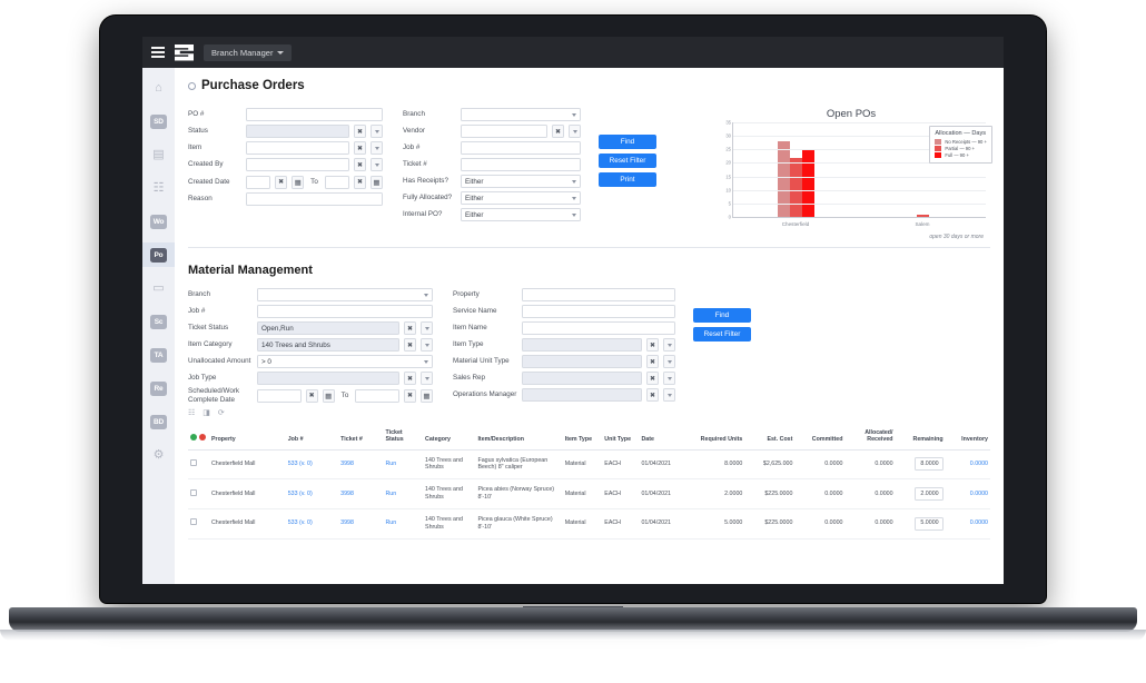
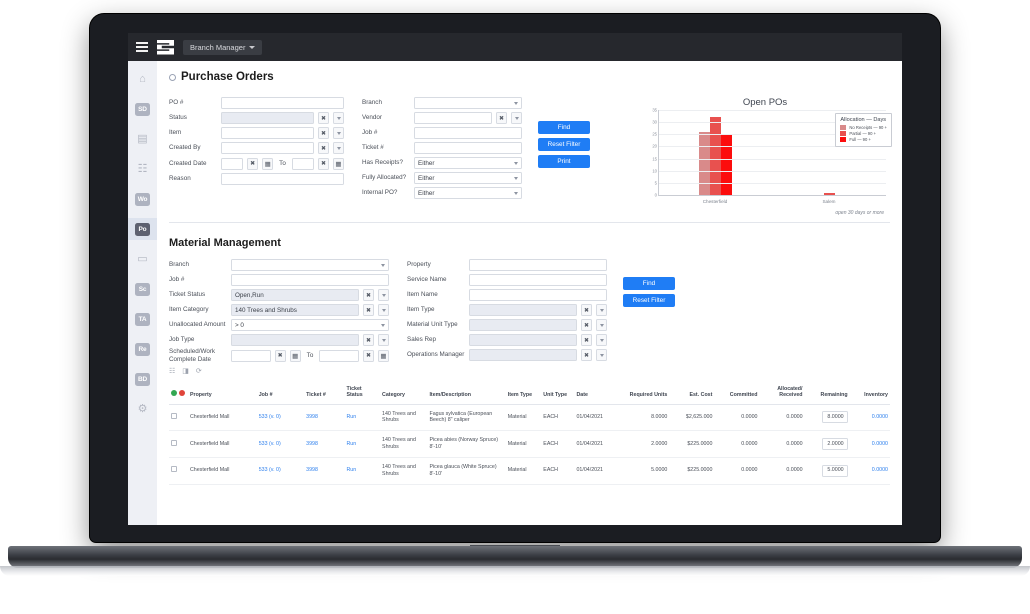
No Receipts — 90 +/Chesterfield: 28 -> 26
Partial — 90 +/Chesterfield: 22 -> 32
